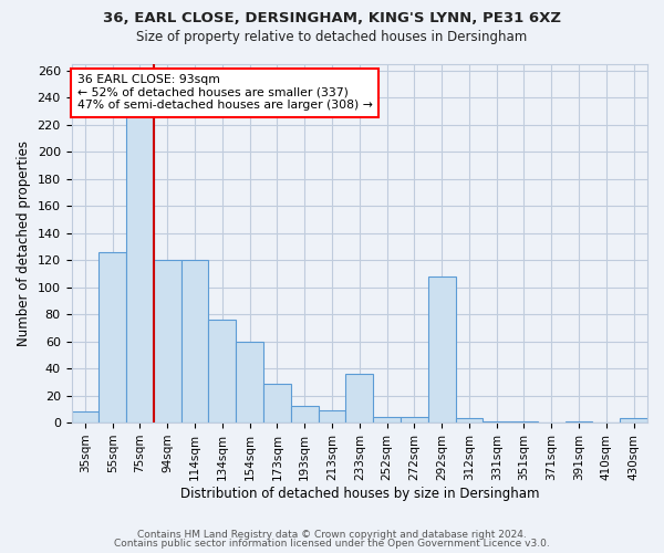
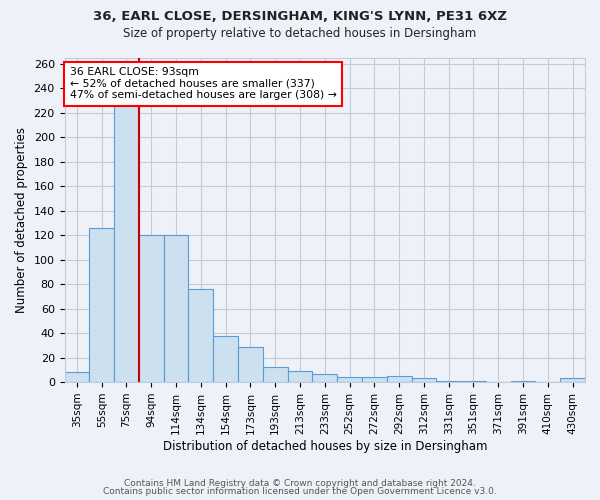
154sqm: 60 -> 38
233sqm: 36 -> 7
292sqm: 108 -> 5
